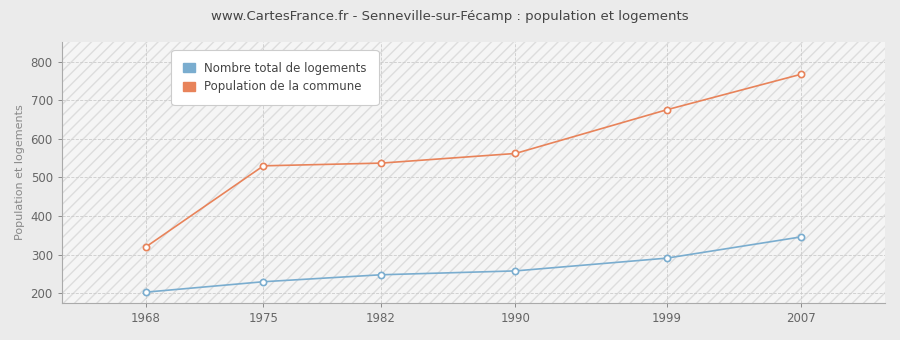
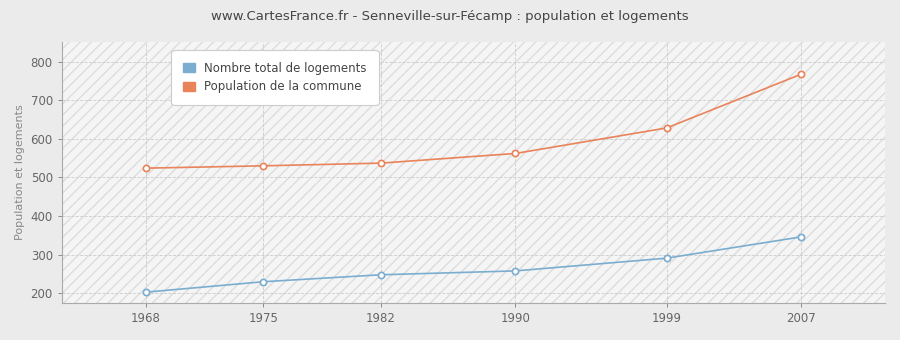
Population de la commune/1968: 320 -> 524
Population de la commune/1999: 675 -> 628
